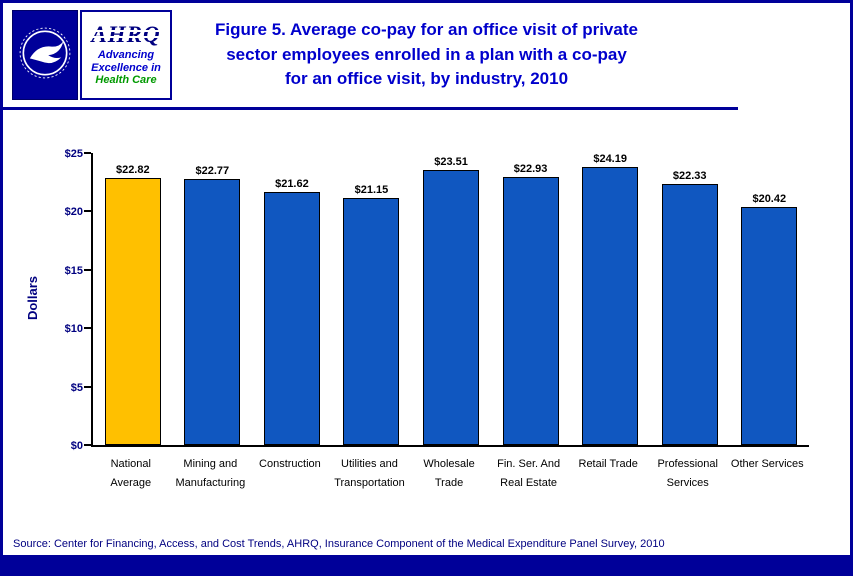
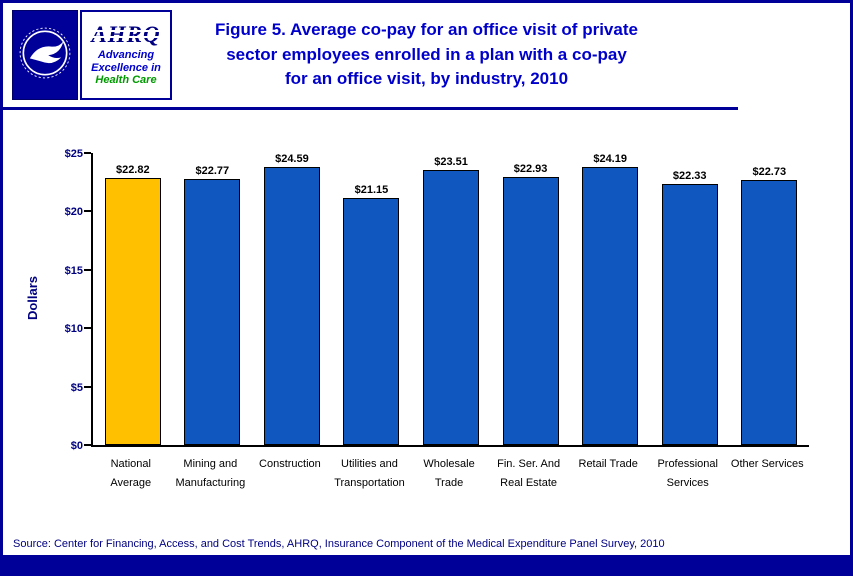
Construction: $21.62 -> $24.59
Other Services: $20.42 -> $22.73
